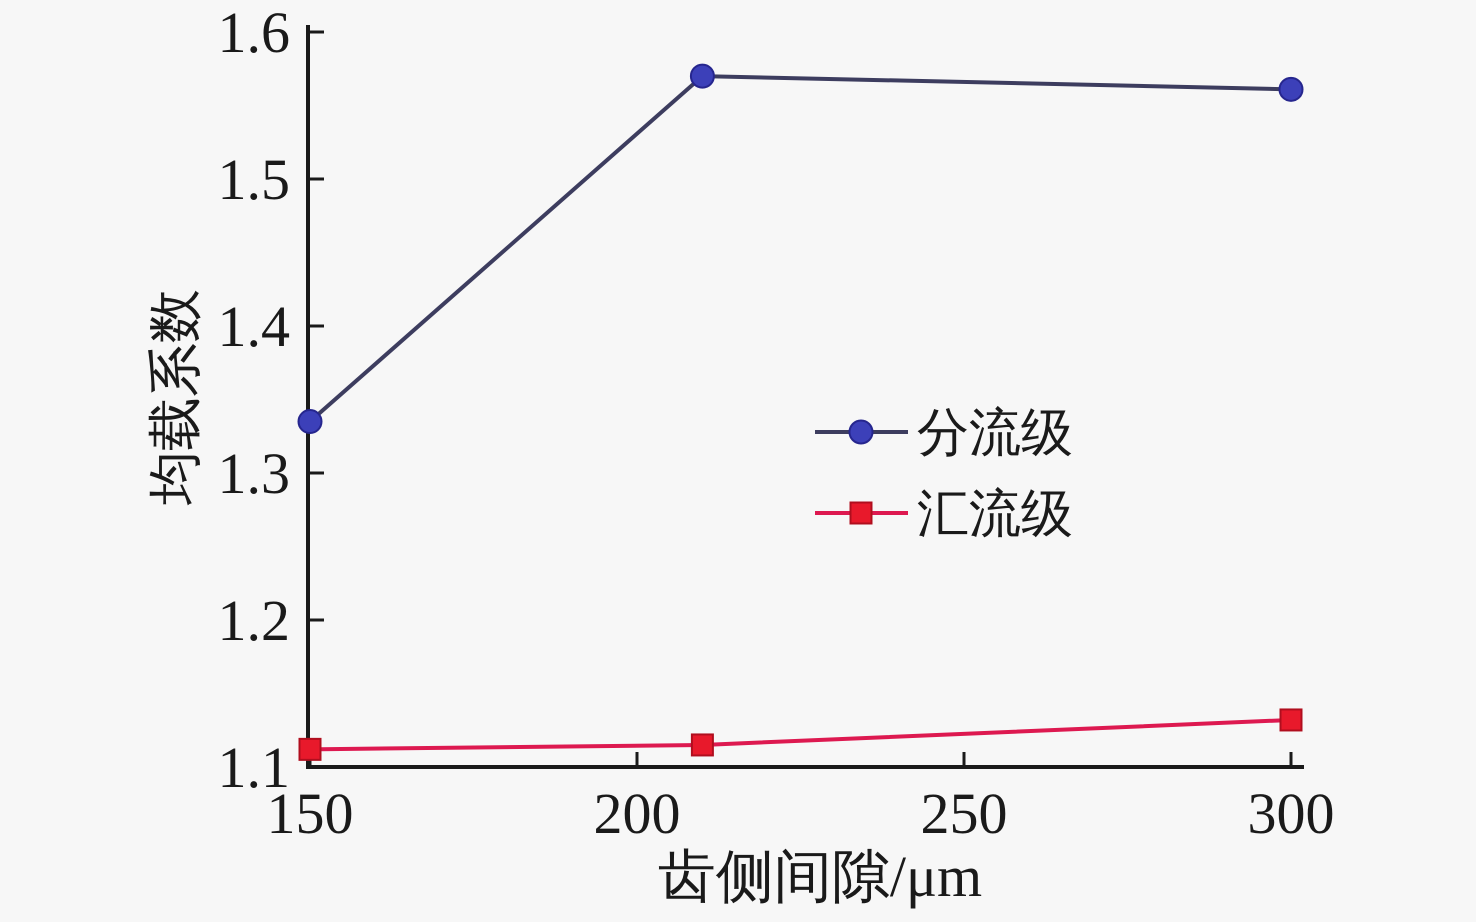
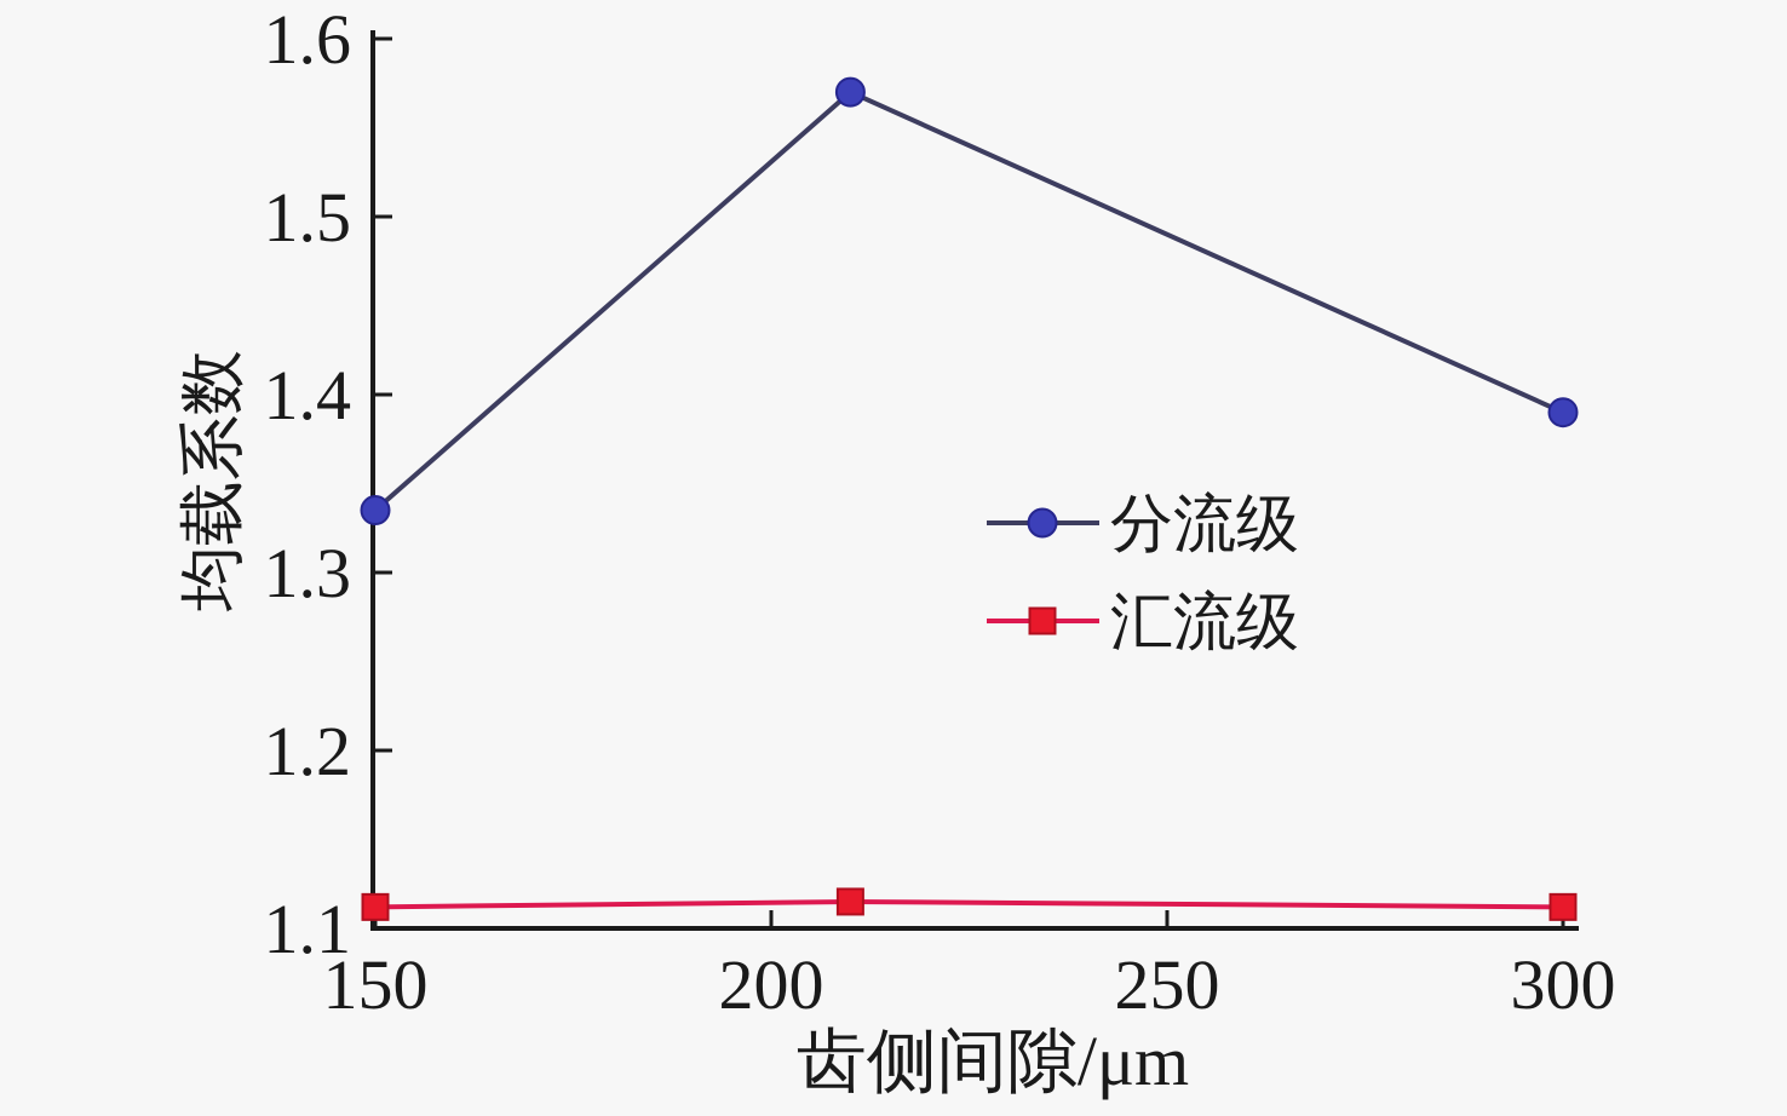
分流级/300: 1.561 -> 1.390
汇流级/300: 1.132 -> 1.112
